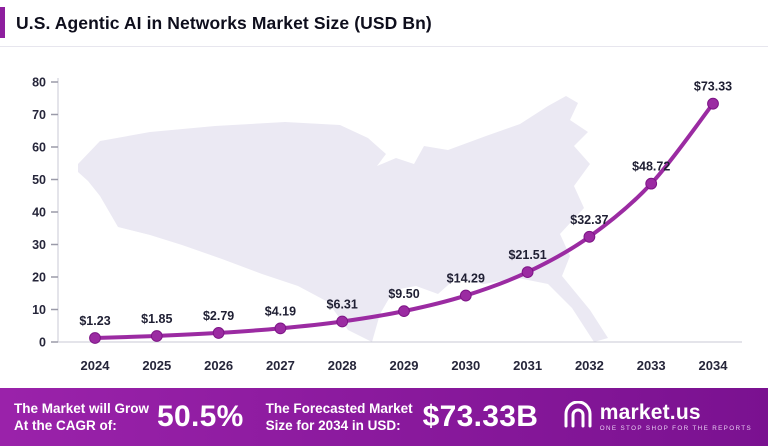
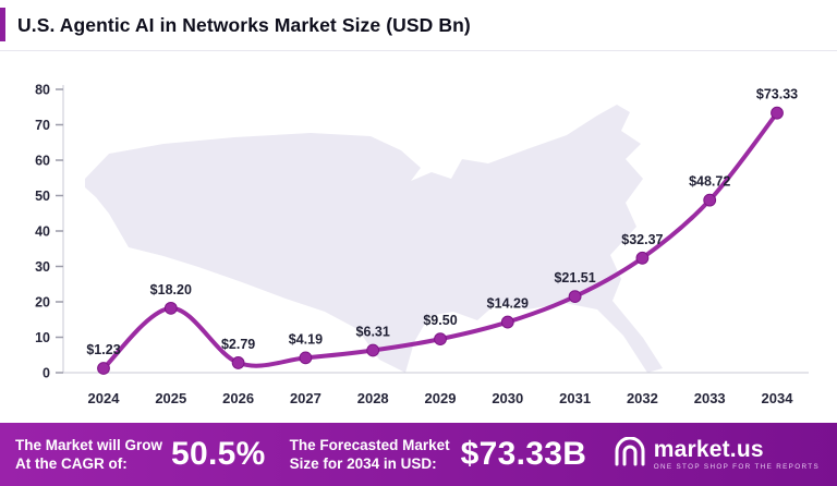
2025: $1.85 -> $18.20
